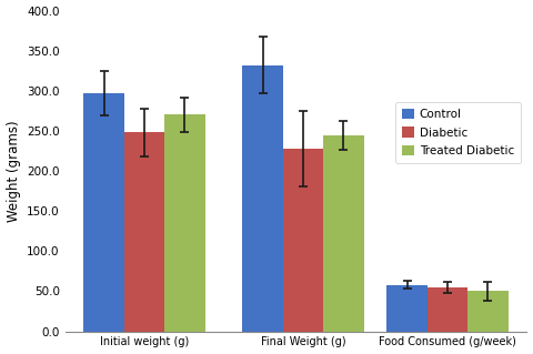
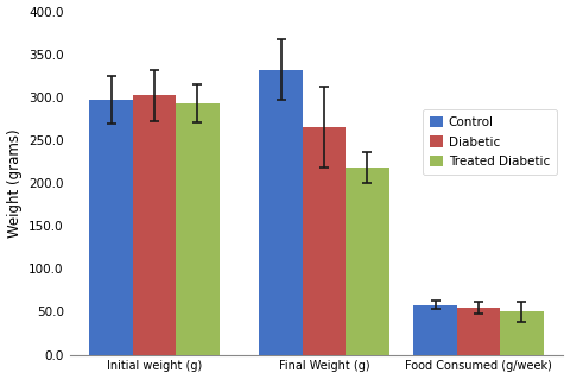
Diabetic/Initial weight (g): 248 -> 302
Treated Diabetic/Initial weight (g): 270 -> 293
Diabetic/Final Weight (g): 228 -> 265
Treated Diabetic/Final Weight (g): 244 -> 218
